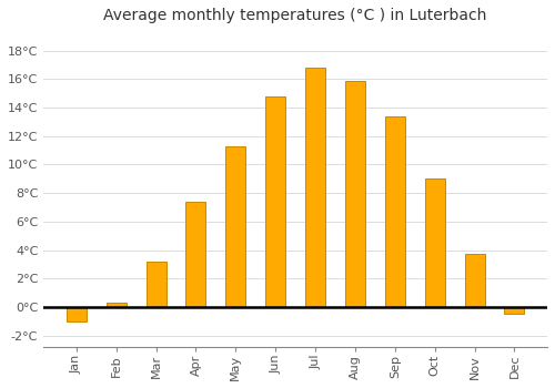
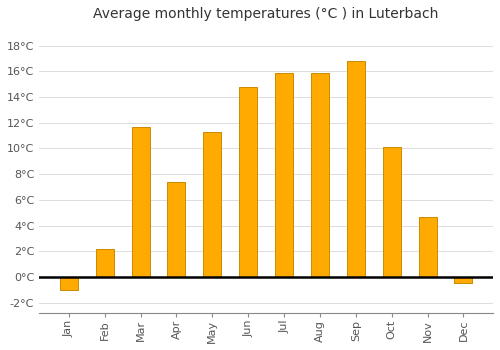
Feb: 0.3°C -> 2.2°C
Mar: 3.2°C -> 11.7°C
Jul: 16.8°C -> 15.9°C
Sep: 13.4°C -> 16.8°C
Oct: 9.0°C -> 10.1°C
Nov: 3.7°C -> 4.7°C
